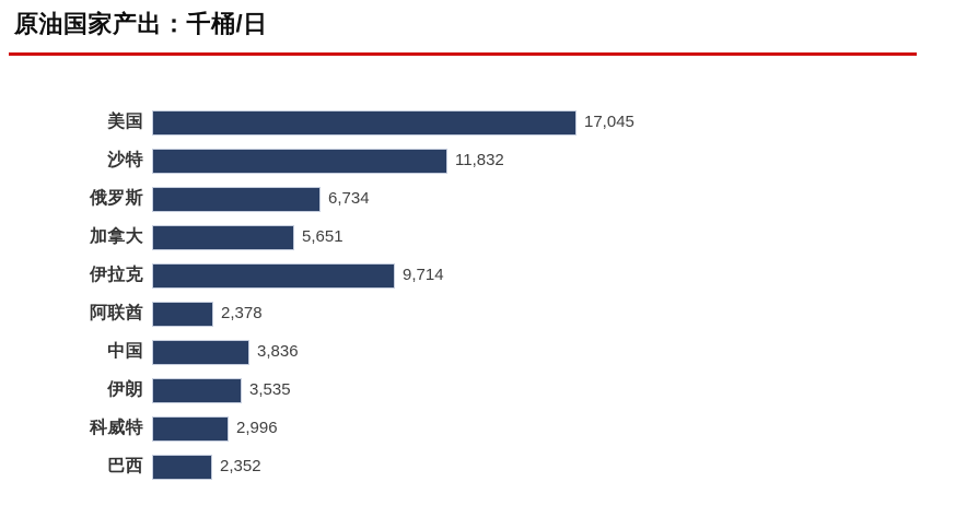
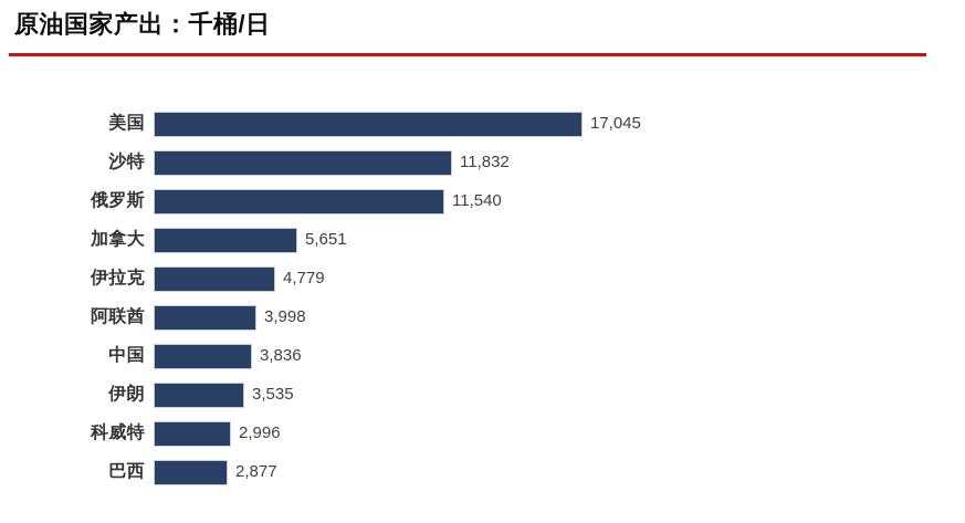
俄罗斯: 6,734 -> 11,540
伊拉克: 9,714 -> 4,779
阿联酋: 2,378 -> 3,998
巴西: 2,352 -> 2,877
